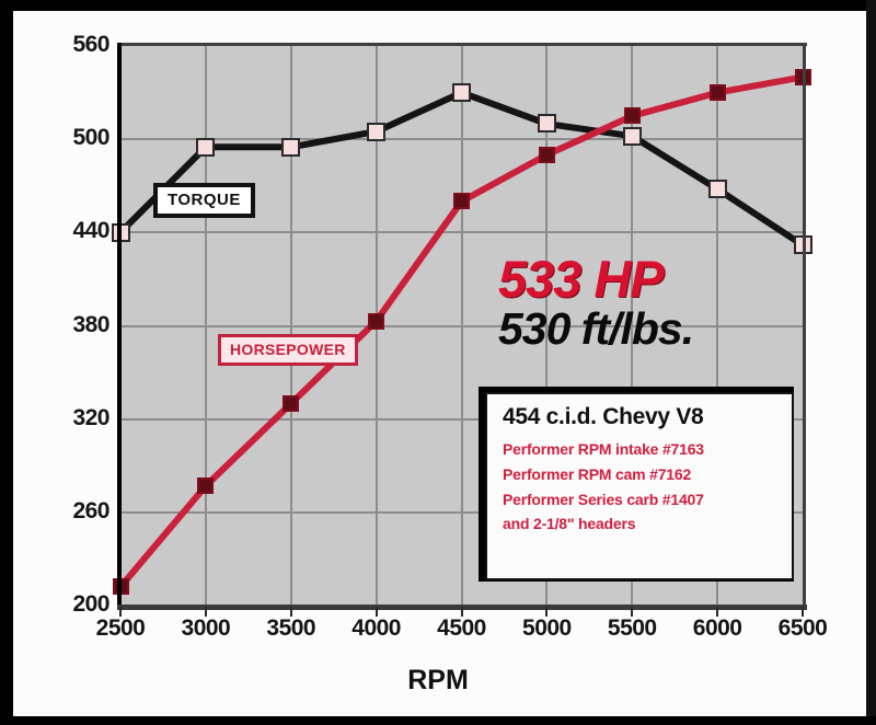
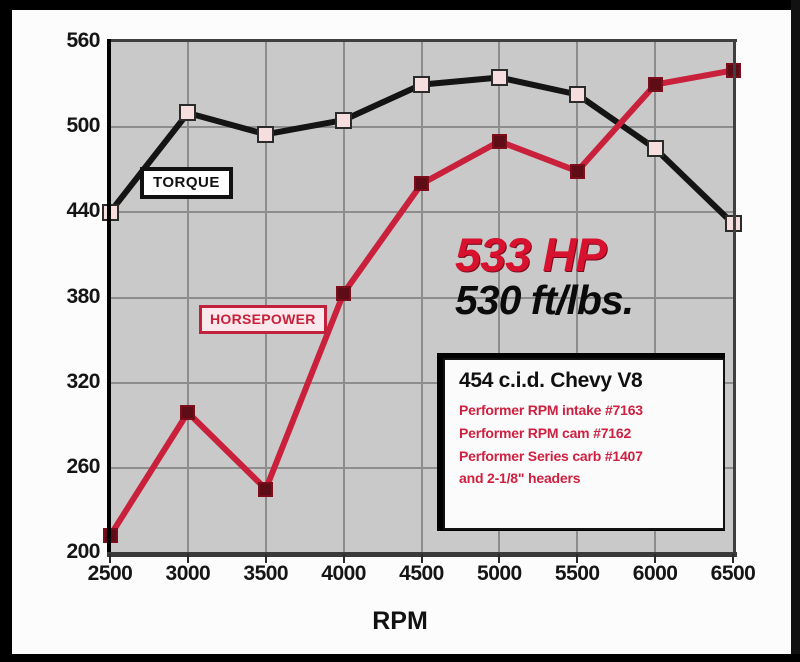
TORQUE/3000: 495 -> 510
HORSEPOWER/3000: 277 -> 299
HORSEPOWER/3500: 330 -> 245
TORQUE/5000: 510 -> 535
TORQUE/5500: 502 -> 523
HORSEPOWER/5500: 515 -> 469
TORQUE/6000: 468 -> 485
